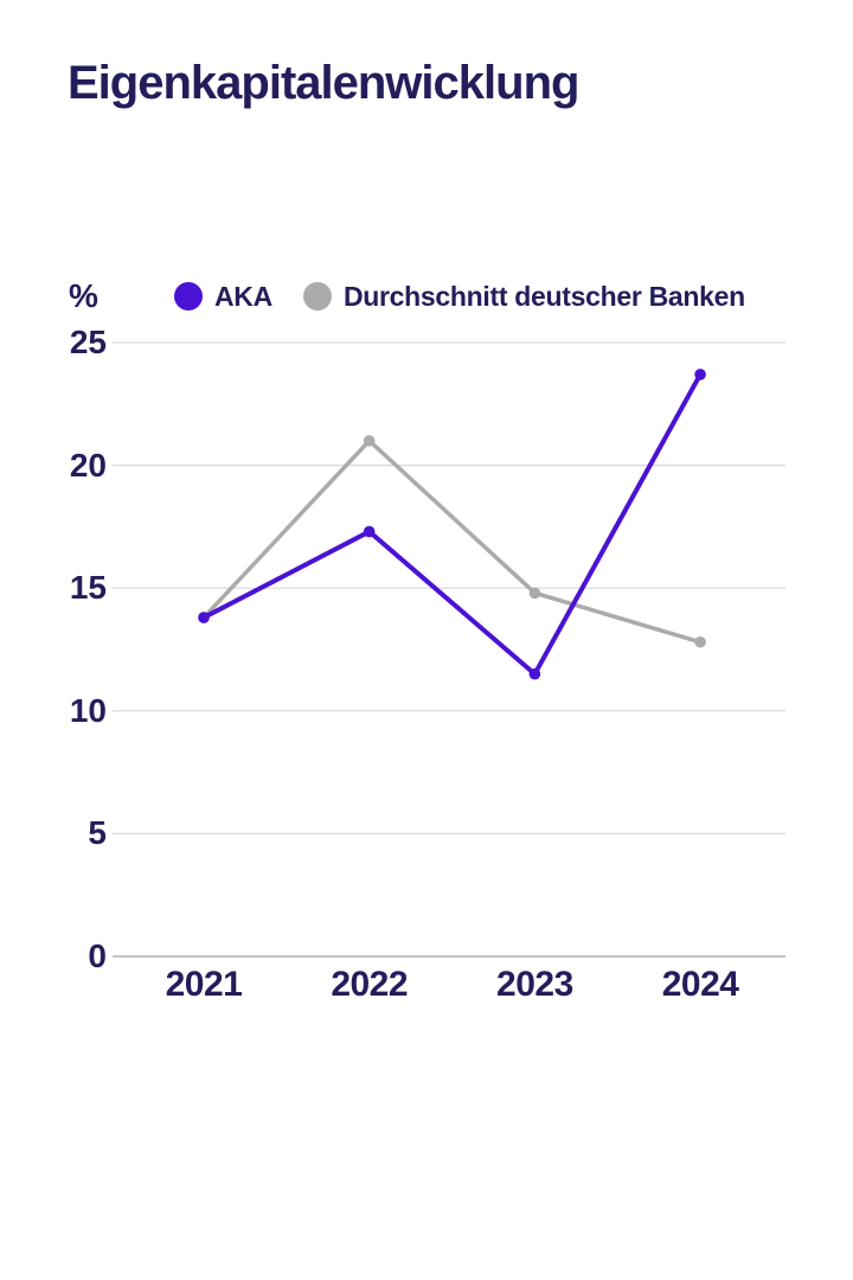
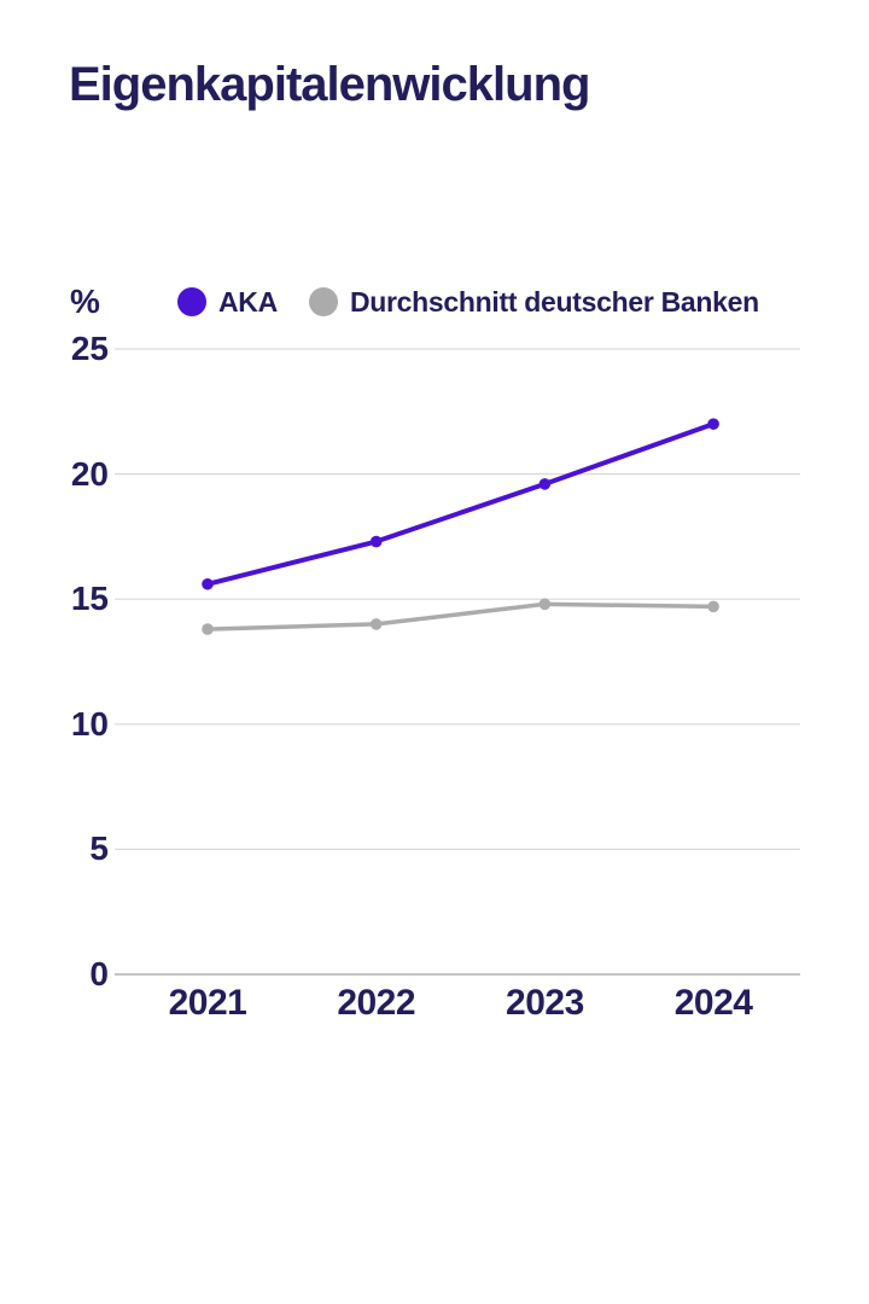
AKA/2021: 13.8 -> 15.6
Durchschnitt deutscher Banken/2022: 21.0 -> 14.0
AKA/2023: 11.5 -> 19.6
AKA/2024: 23.7 -> 22.0
Durchschnitt deutscher Banken/2024: 12.8 -> 14.7
